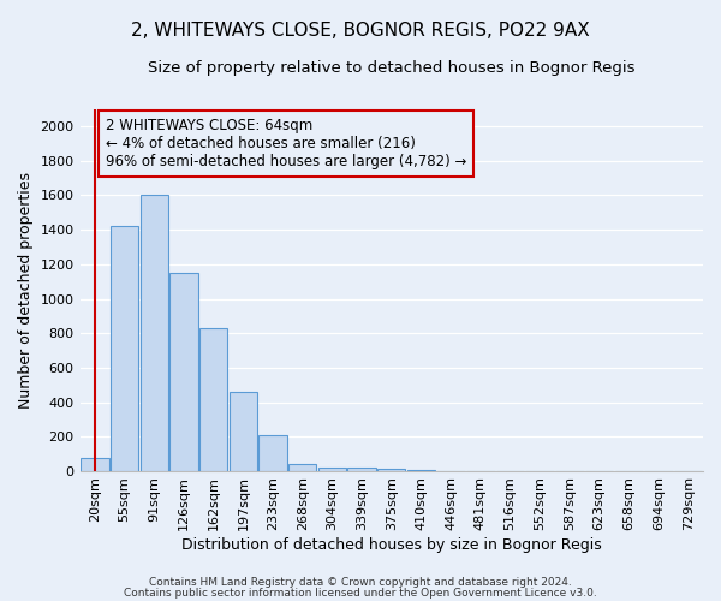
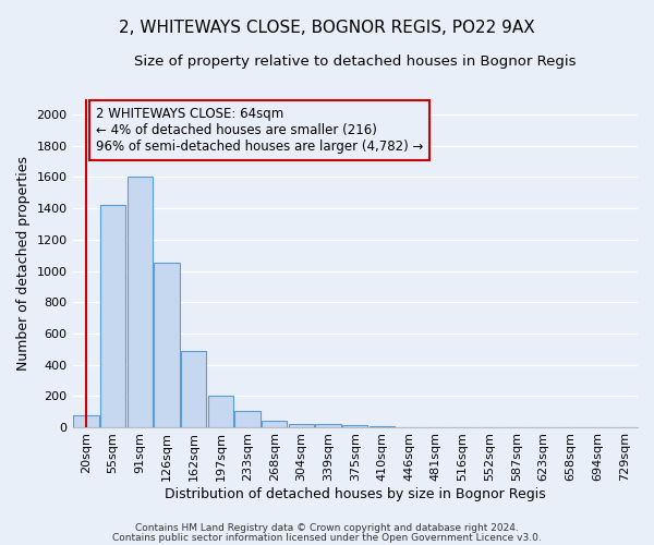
126sqm: 1150 -> 1050
162sqm: 830 -> 490
197sqm: 460 -> 200
233sqm: 210 -> 100
